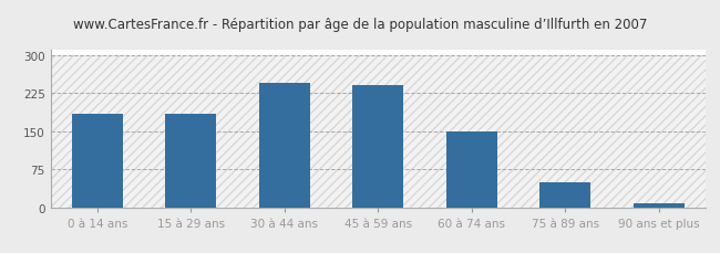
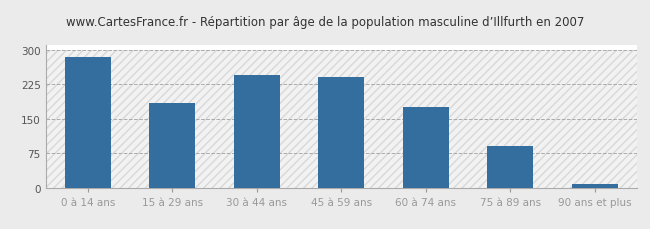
0 à 14 ans: 185 -> 285
60 à 74 ans: 150 -> 175
75 à 89 ans: 50 -> 90
